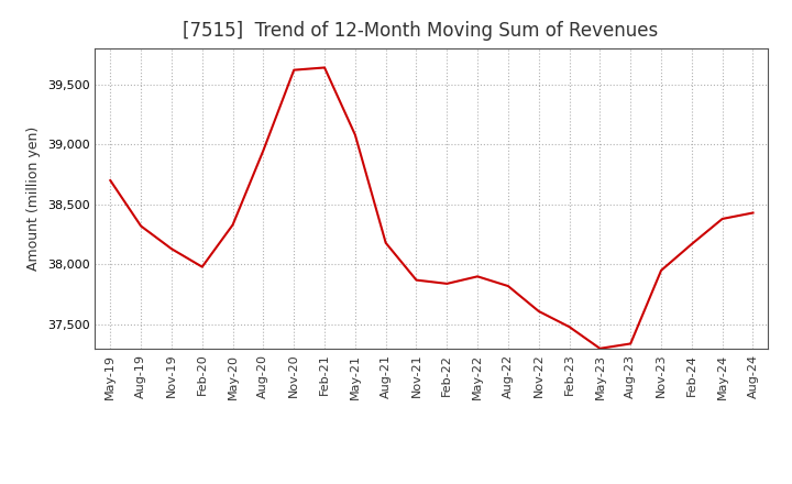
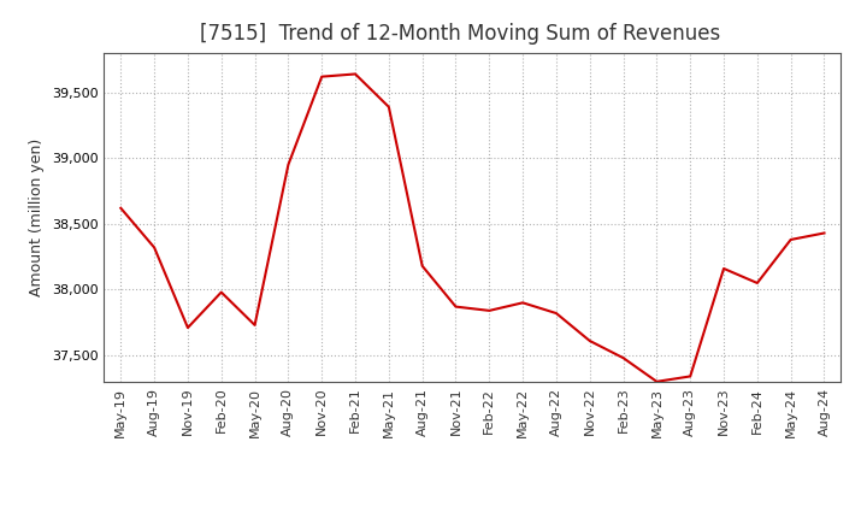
May-19: 38,700 -> 38,620
Nov-19: 38,130 -> 37,710
May-20: 38,330 -> 37,730
May-21: 39,080 -> 39,390
Nov-23: 37,950 -> 38,160
Feb-24: 38,170 -> 38,050
